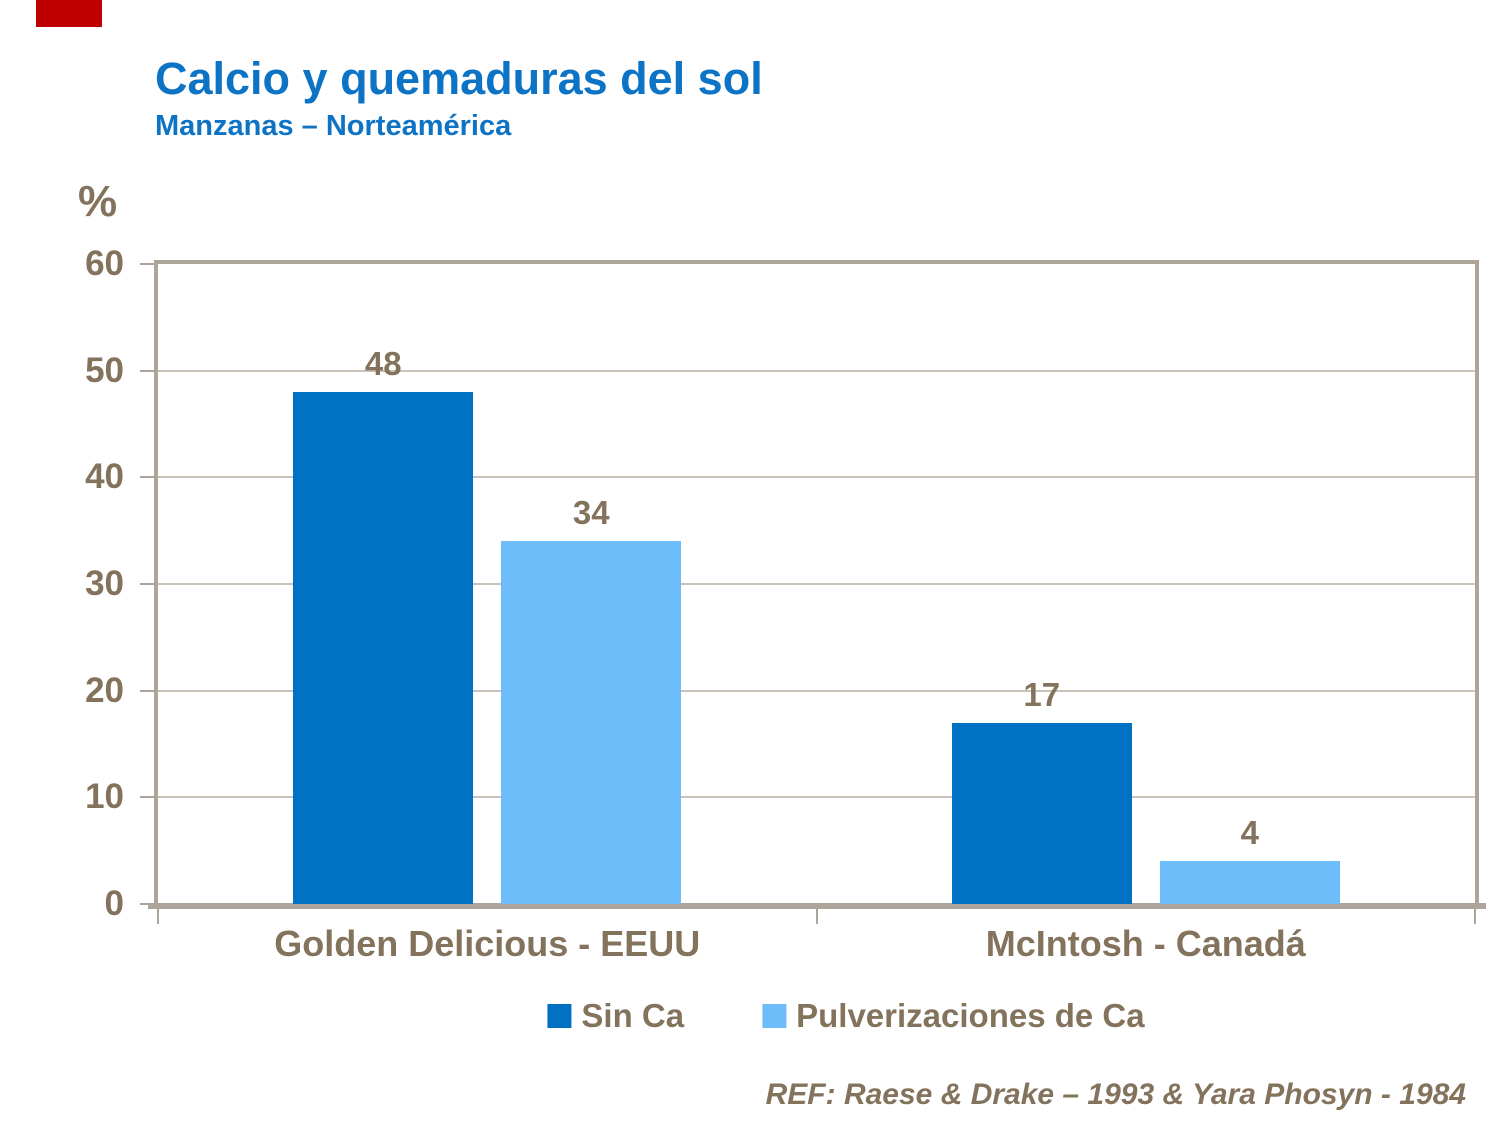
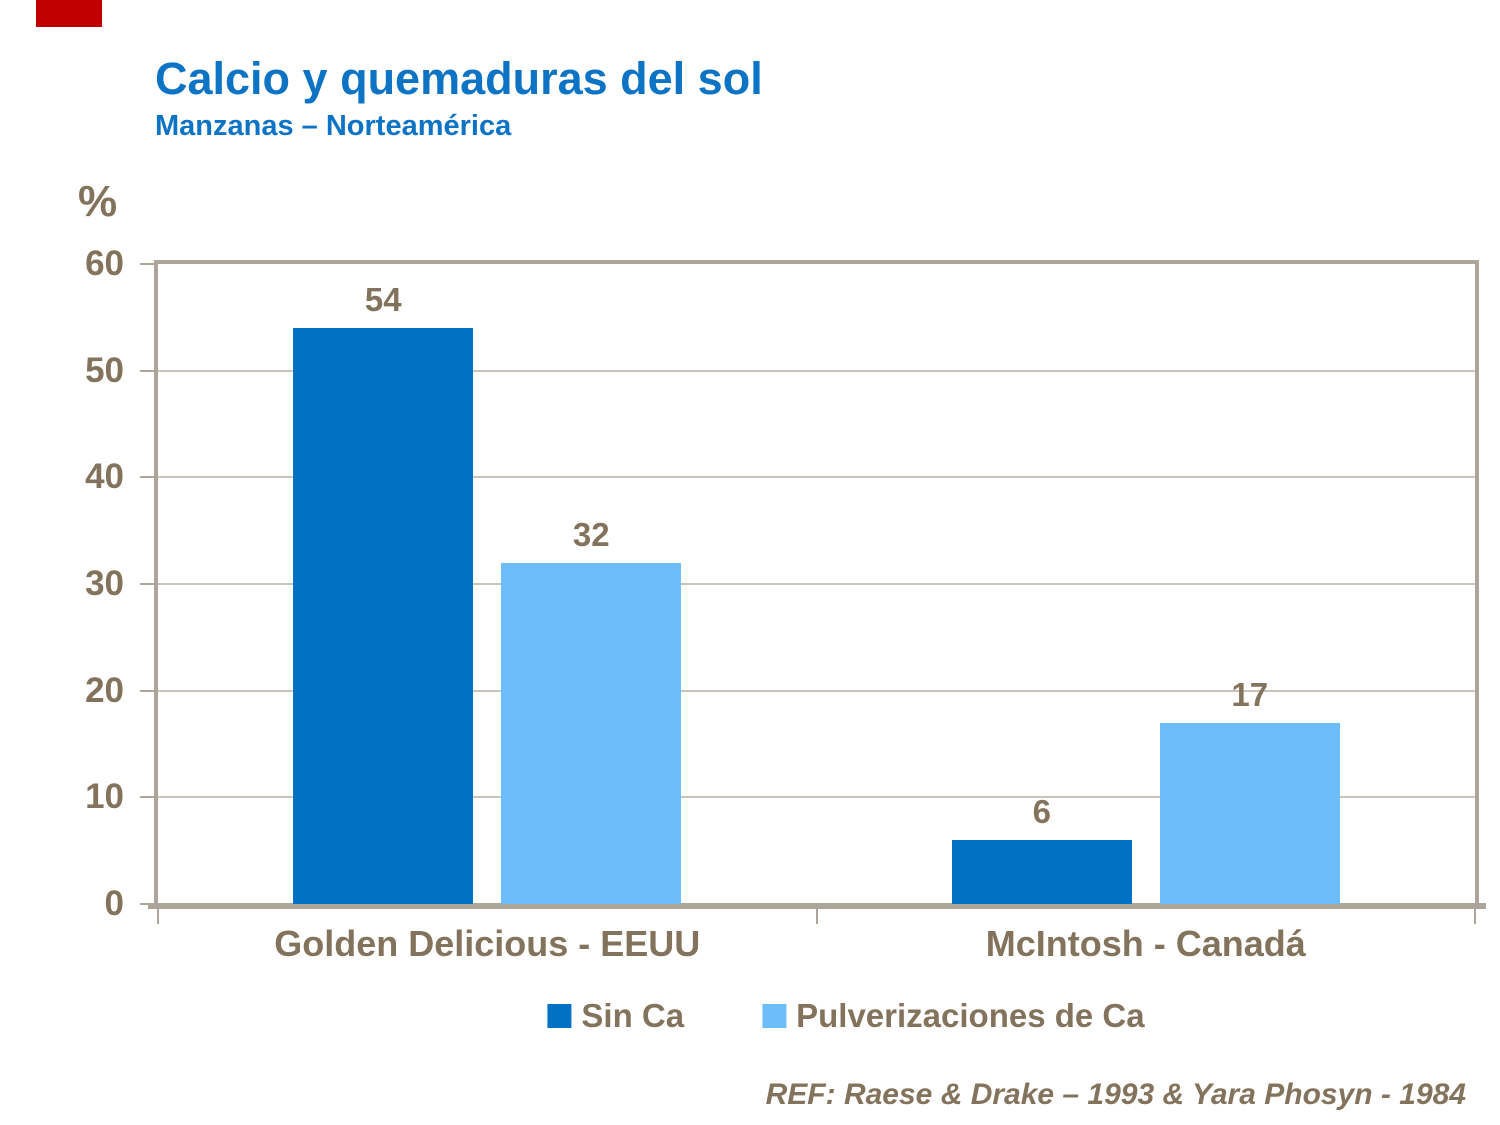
Sin Ca/Golden Delicious - EEUU: 48 -> 54
Pulverizaciones de Ca/Golden Delicious - EEUU: 34 -> 32
Sin Ca/McIntosh - Canadá: 17 -> 6
Pulverizaciones de Ca/McIntosh - Canadá: 4 -> 17
